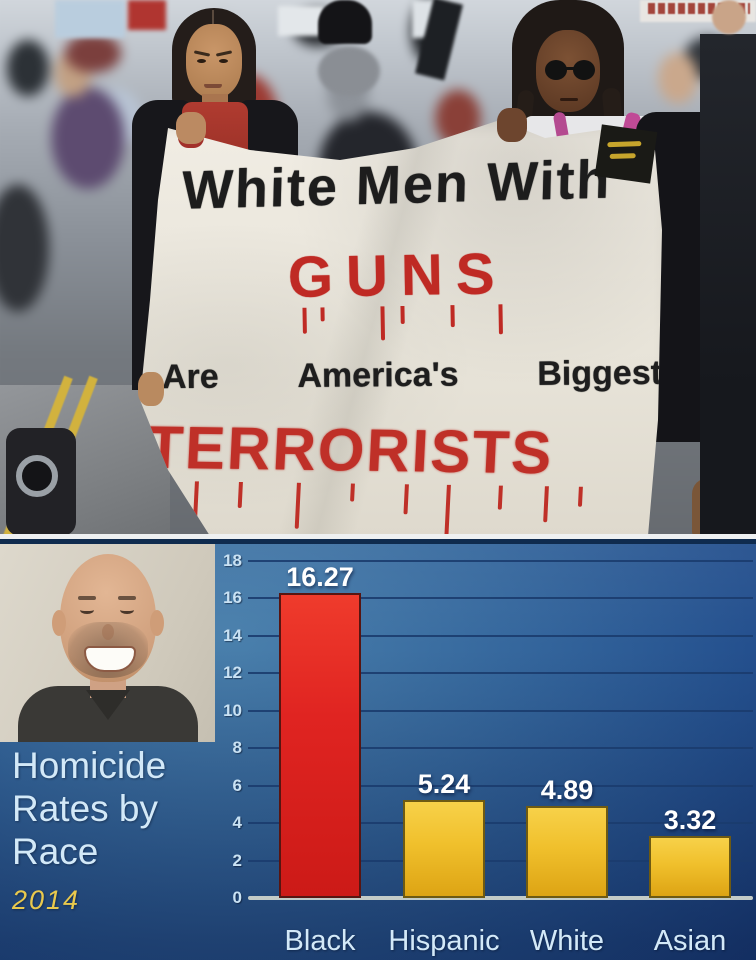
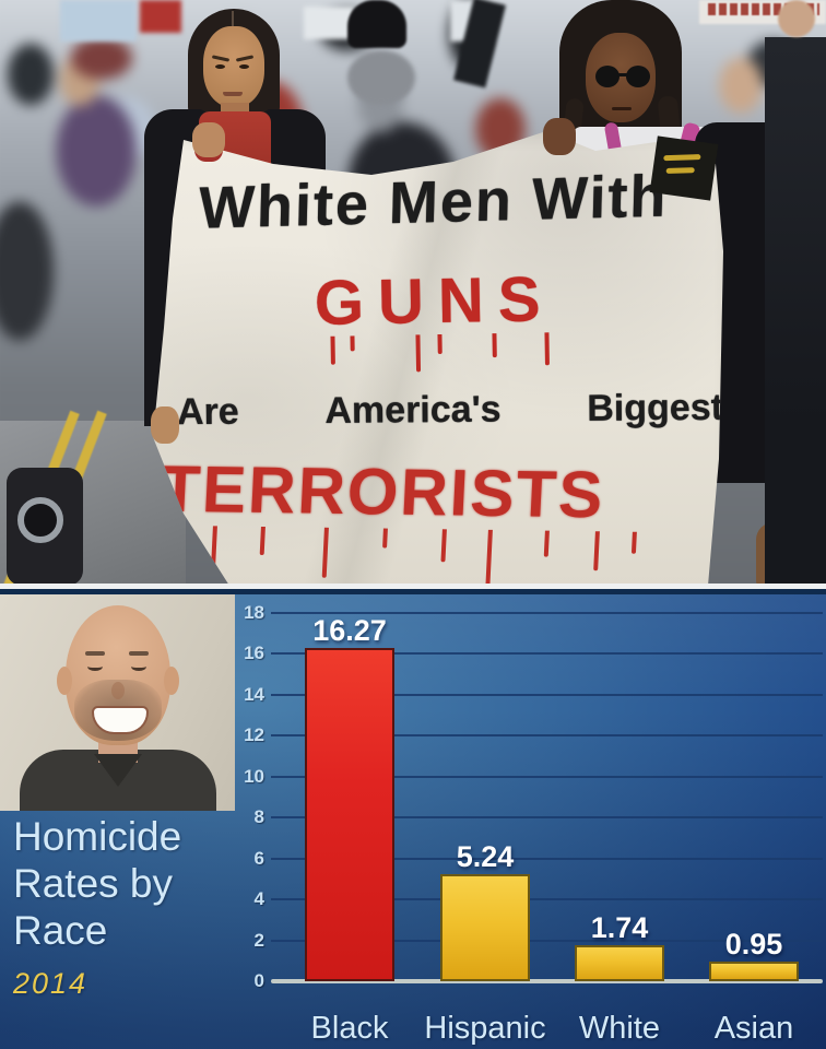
White: 4.89 -> 1.74
Asian: 3.32 -> 0.95
